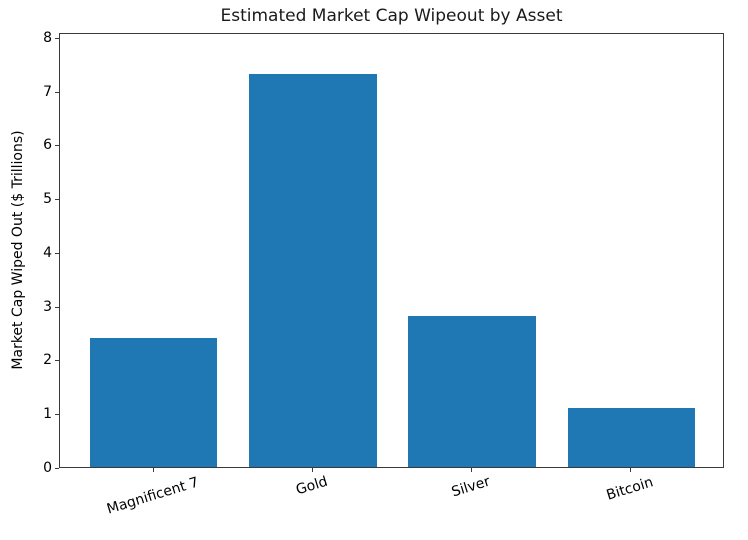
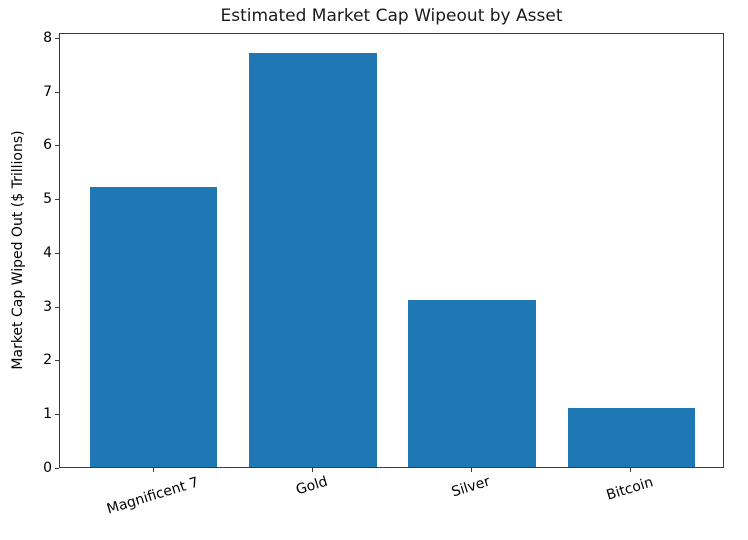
Magnificent 7: 2.4 -> 5.2
Gold: 7.3 -> 7.7
Silver: 2.8 -> 3.1
